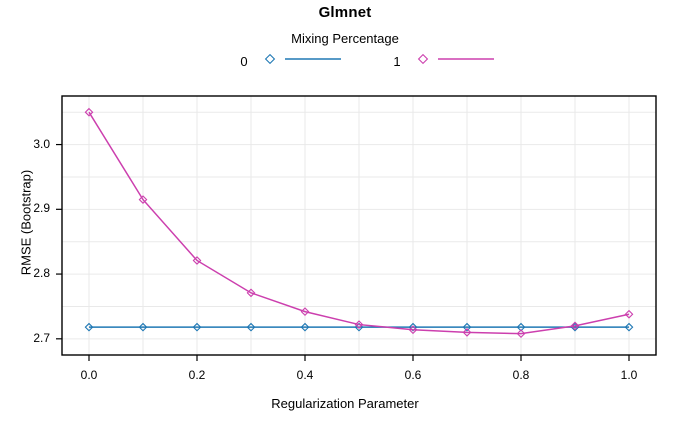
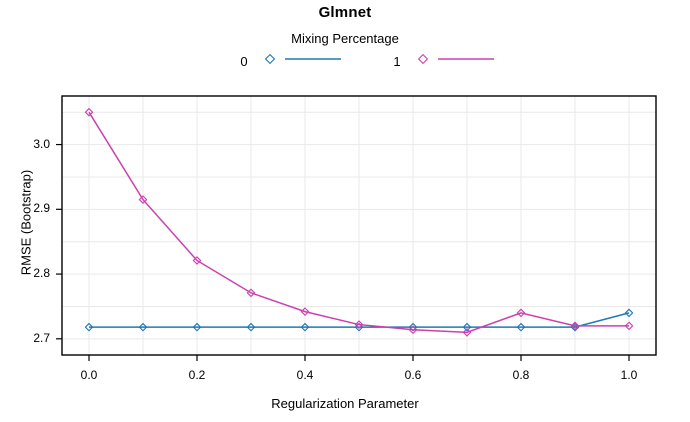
1/0.8: 2.71 -> 2.74
0/1.0: 2.72 -> 2.74
1/1.0: 2.74 -> 2.72
